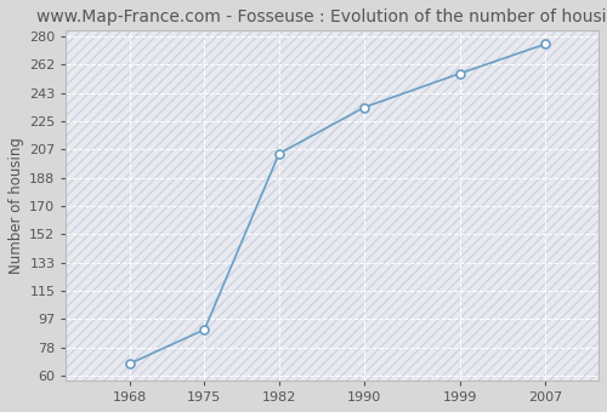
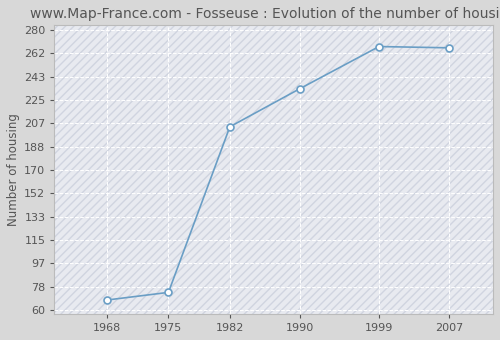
1975: 90 -> 74
1999: 256 -> 267
2007: 275 -> 266
